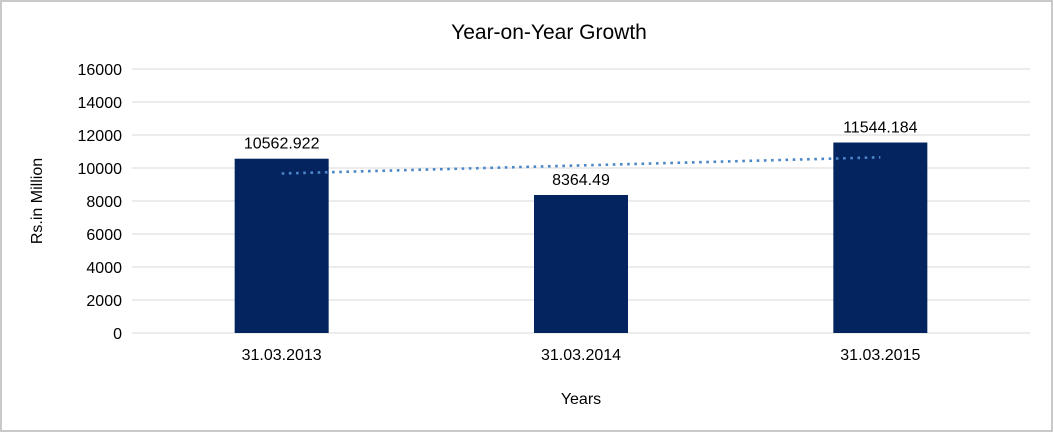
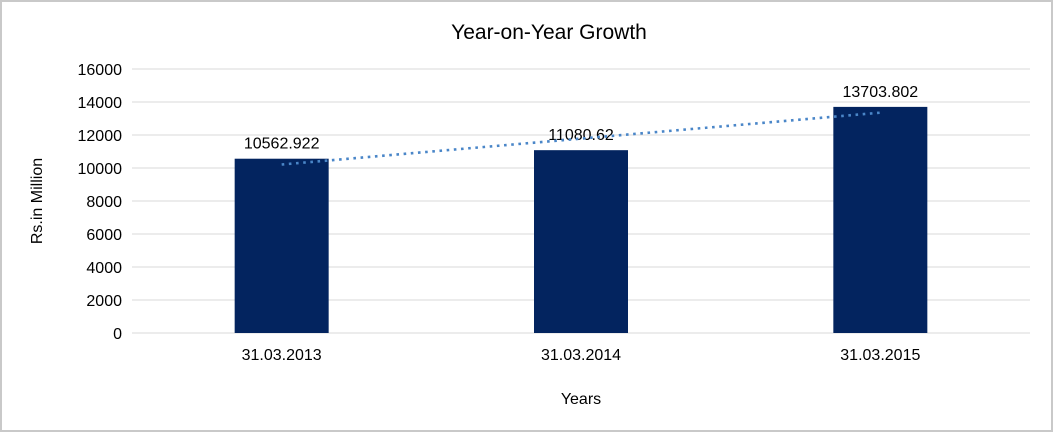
31.03.2014: 8364.49 -> 11080.62
31.03.2015: 11544.184 -> 13703.802
